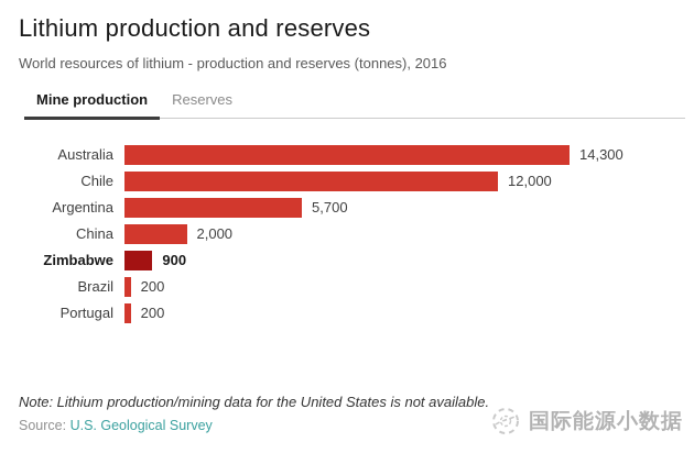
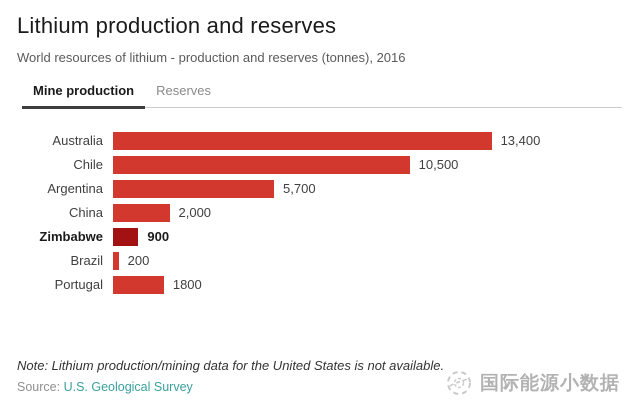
Australia: 14,300 -> 13,400
Chile: 12,000 -> 10,500
Portugal: 200 -> 1800
